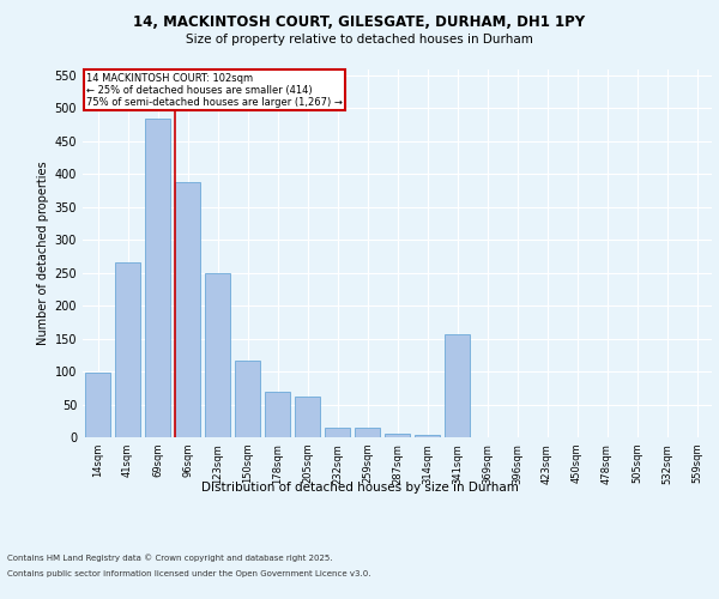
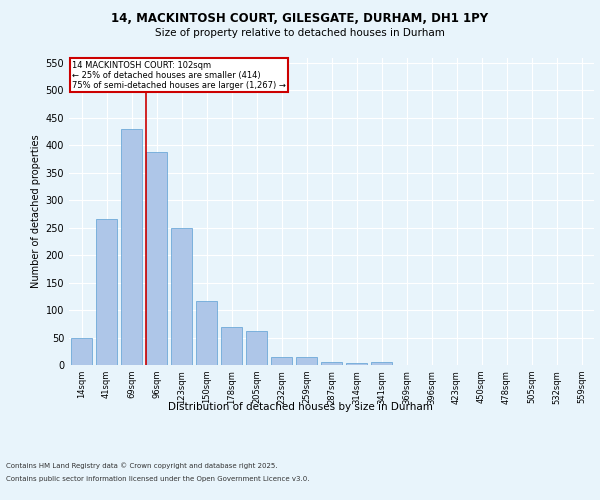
14sqm: 98 -> 50
69sqm: 484 -> 430
341sqm: 156 -> 6
